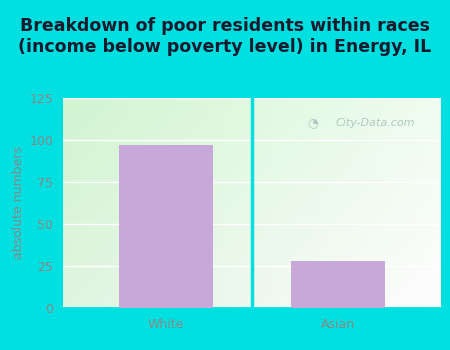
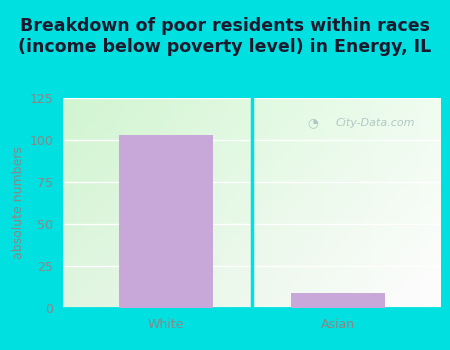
White: 97 -> 103
Asian: 28 -> 9
